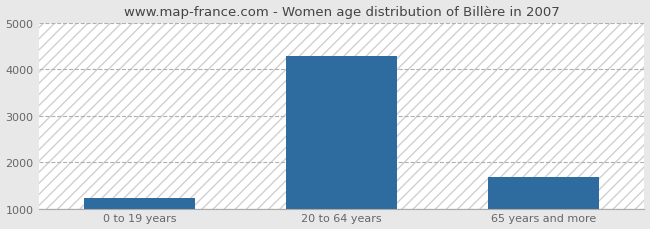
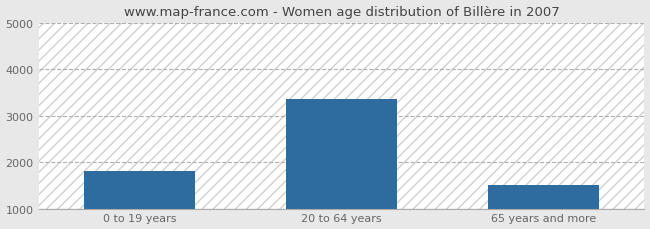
0 to 19 years: 1230 -> 1800
20 to 64 years: 4280 -> 3350
65 years and more: 1680 -> 1500
